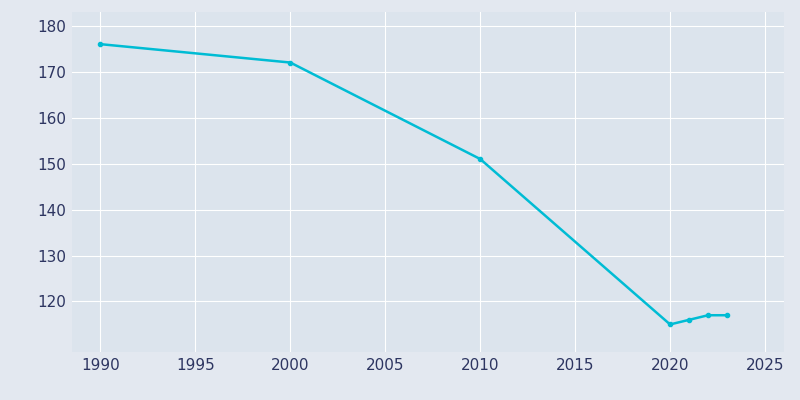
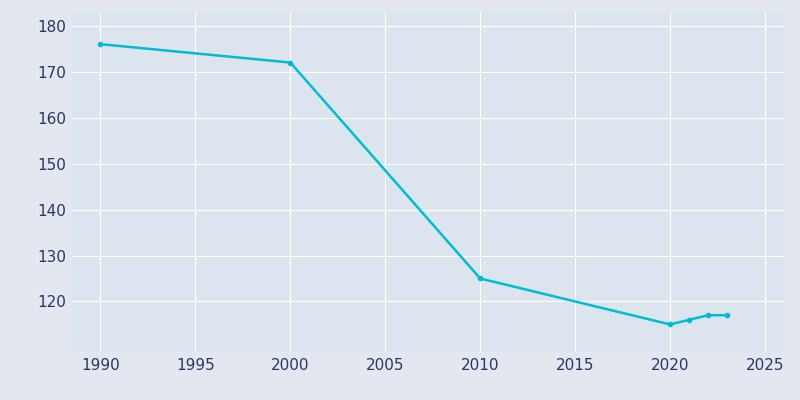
2010: 151 -> 125
